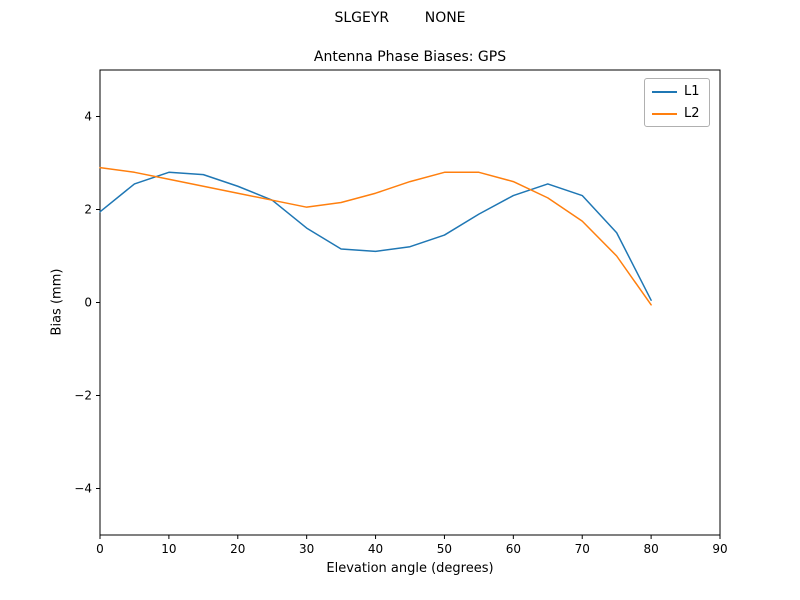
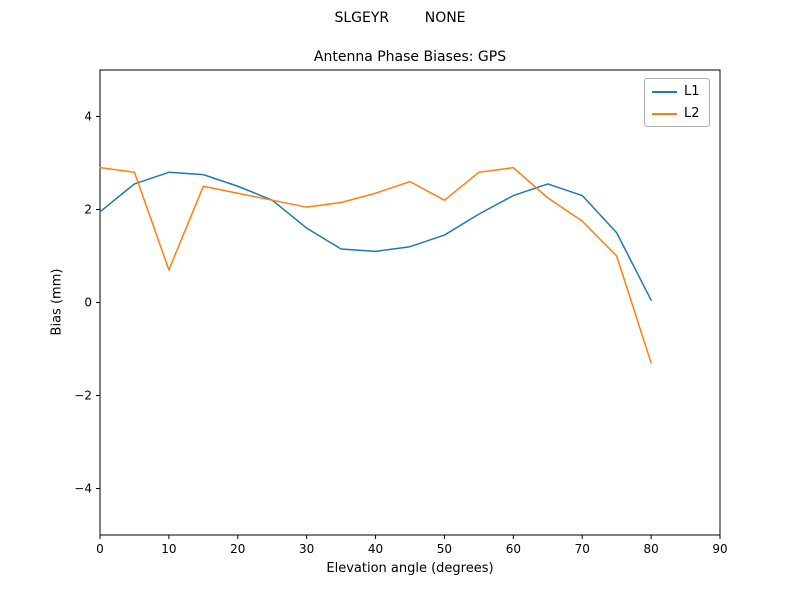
L2/10: 2.6 -> 0.7
L2/50: 2.8 -> 2.2
L2/60: 2.6 -> 2.9
L2/80: -0.1 -> -1.3
